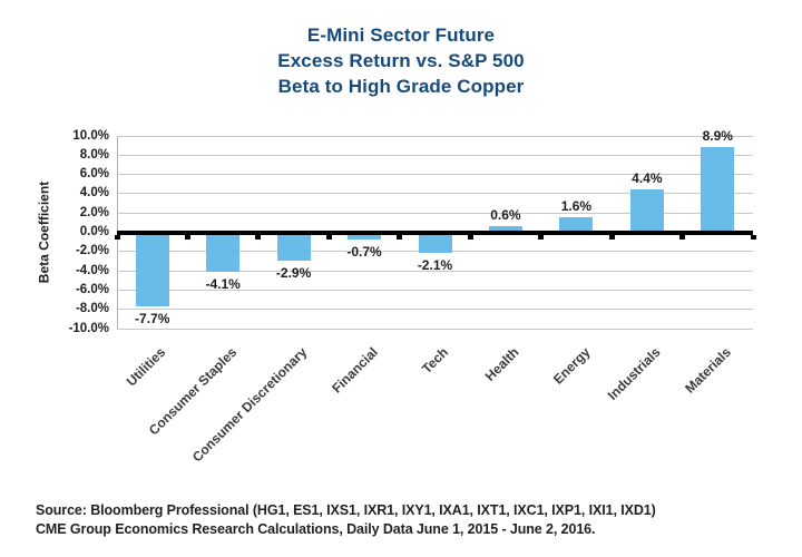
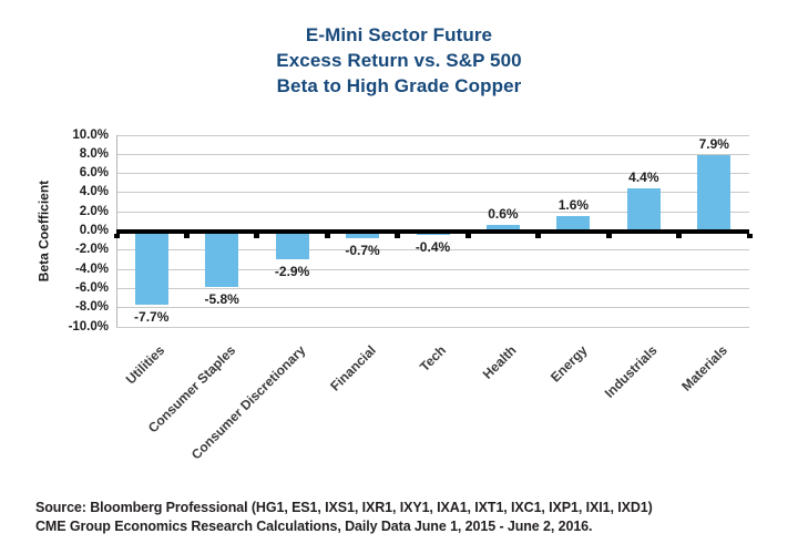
Consumer Staples: -4.1% -> -5.8%
Tech: -2.1% -> -0.4%
Materials: 8.9% -> 7.9%
